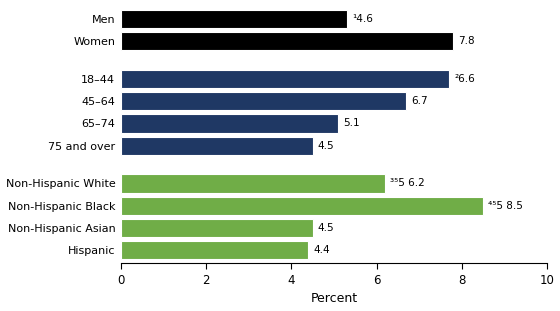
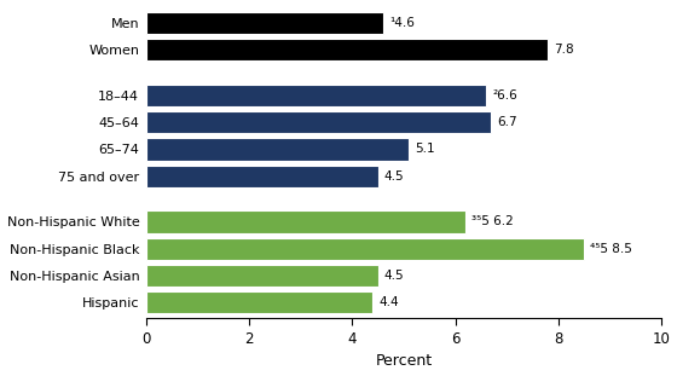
Men: 5.3 -> 4.6
18–44: 7.7 -> 6.6
